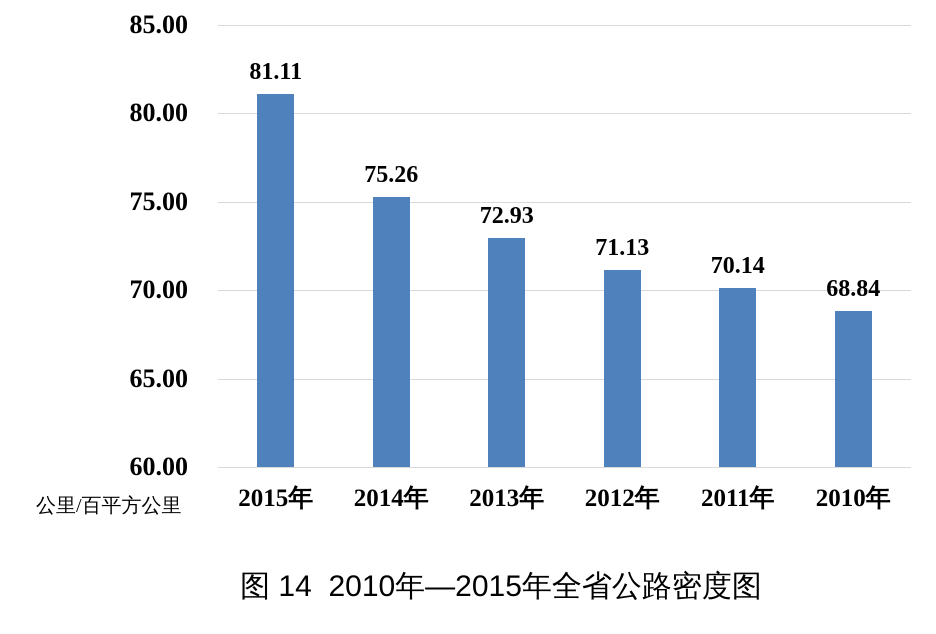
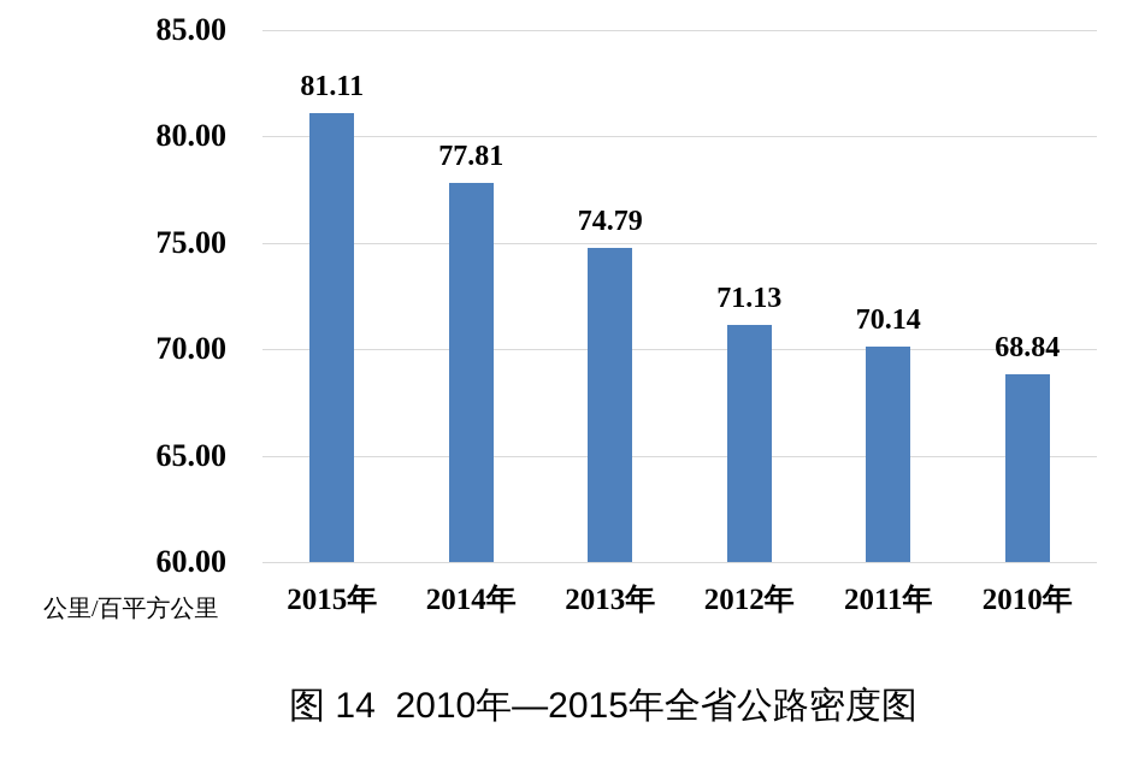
2014年: 75.26 -> 77.81
2013年: 72.93 -> 74.79
